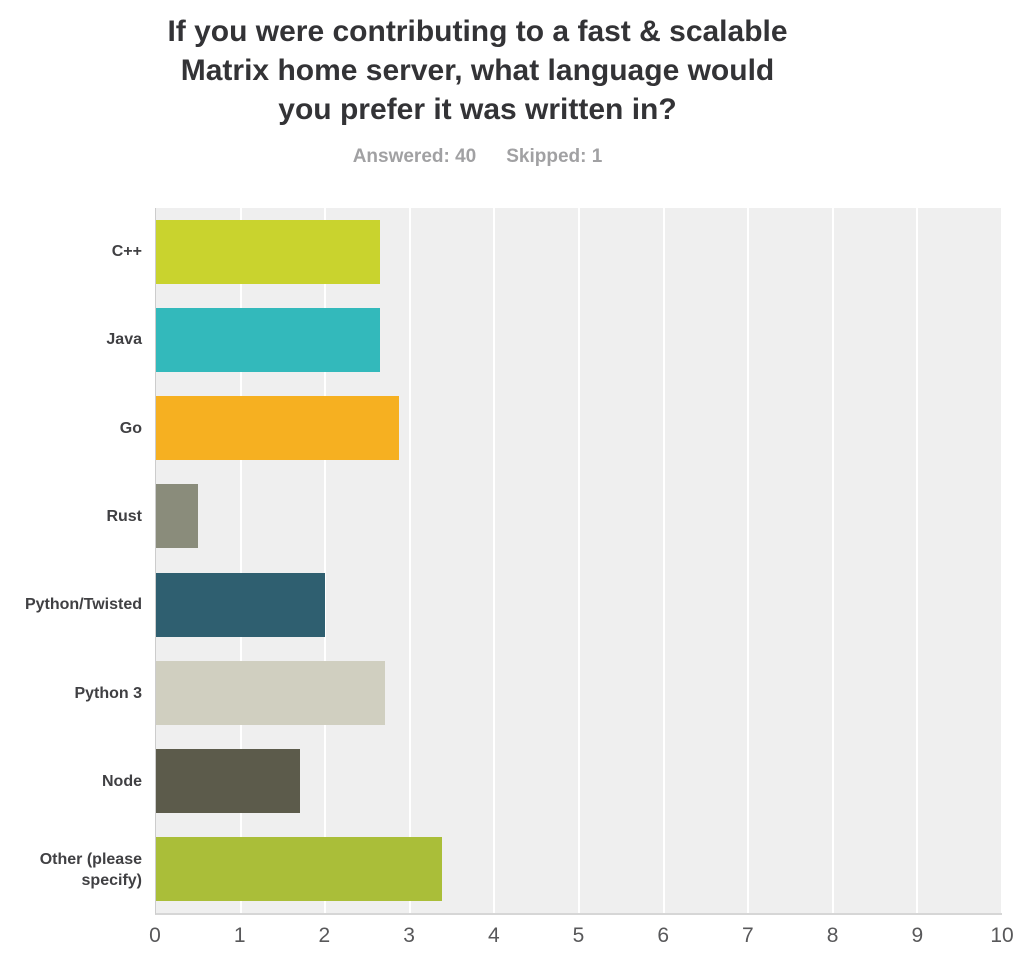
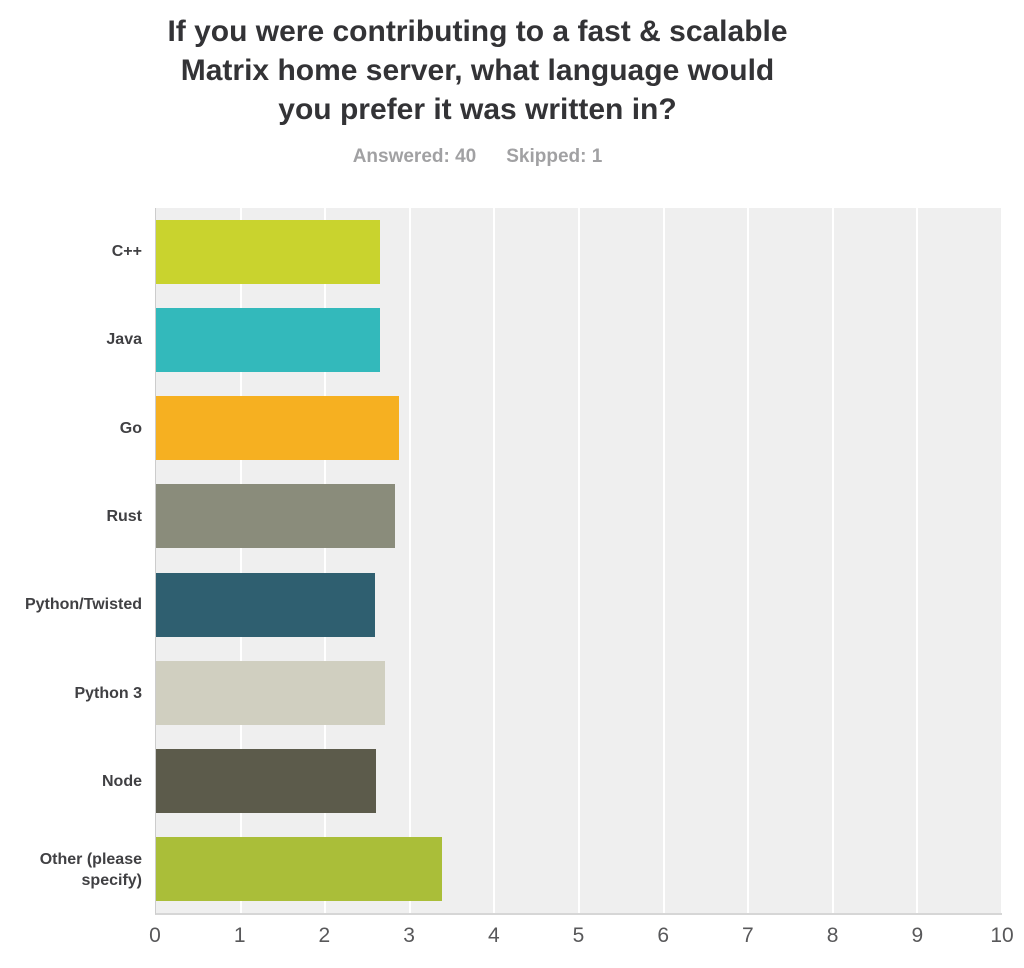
Rust: 0.5 -> 2.8
Python/Twisted: 2.0 -> 2.6
Node: 1.7 -> 2.6
